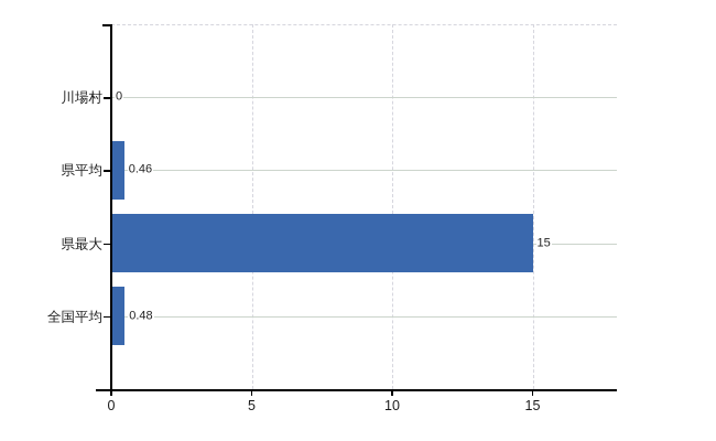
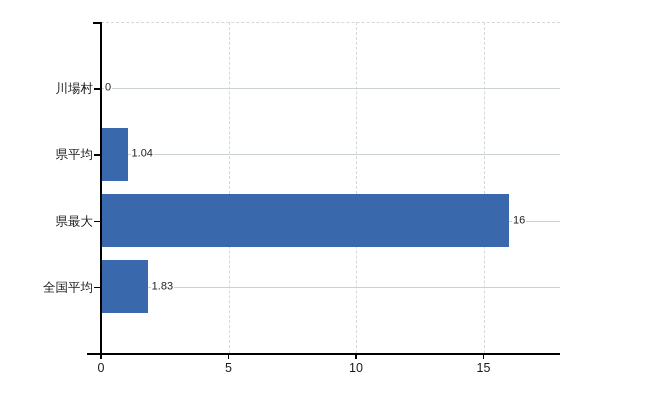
県平均: 0.46 -> 1.04
県最大: 15 -> 16
全国平均: 0.48 -> 1.83
